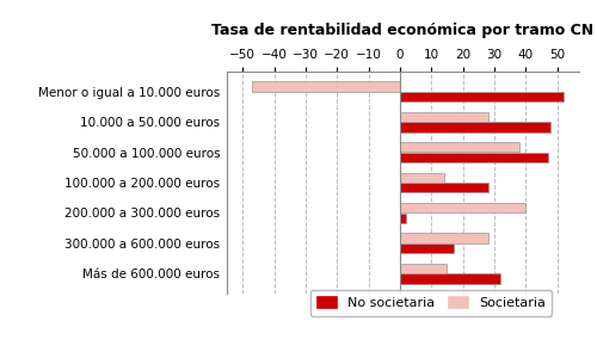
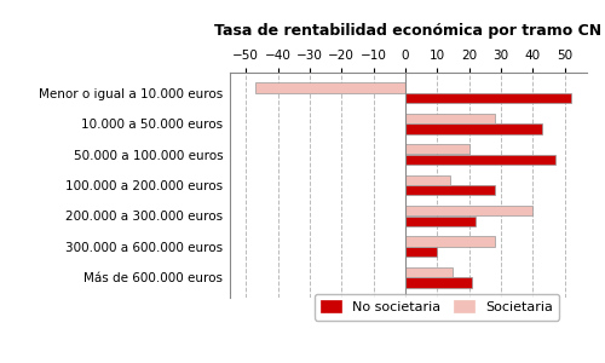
No societaria/10.000 a 50.000 euros: 48 -> 43
Societaria/50.000 a 100.000 euros: 38 -> 20
No societaria/200.000 a 300.000 euros: 2 -> 22
No societaria/300.000 a 600.000 euros: 17 -> 10
No societaria/Más de 600.000 euros: 32 -> 21
